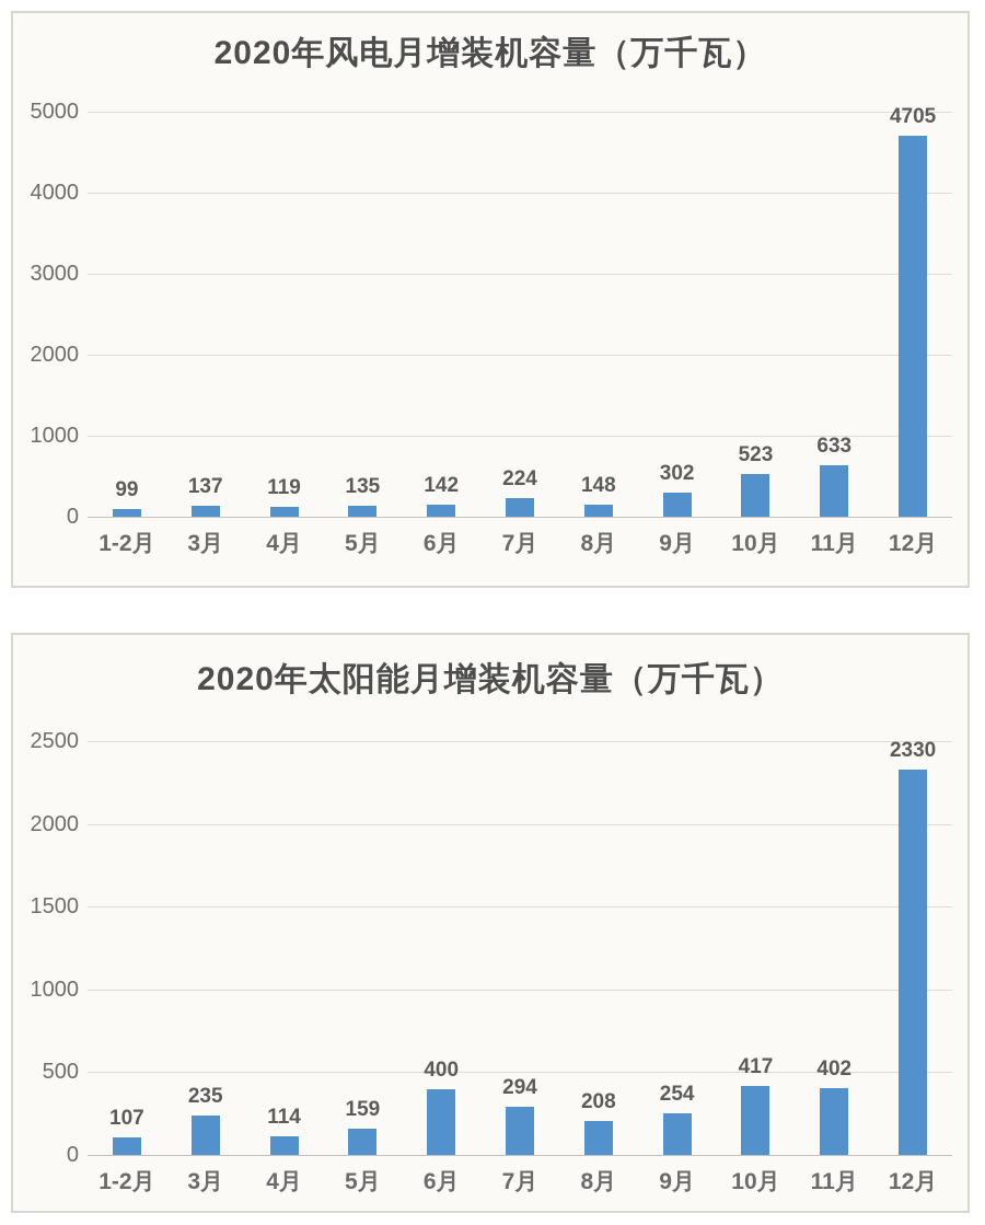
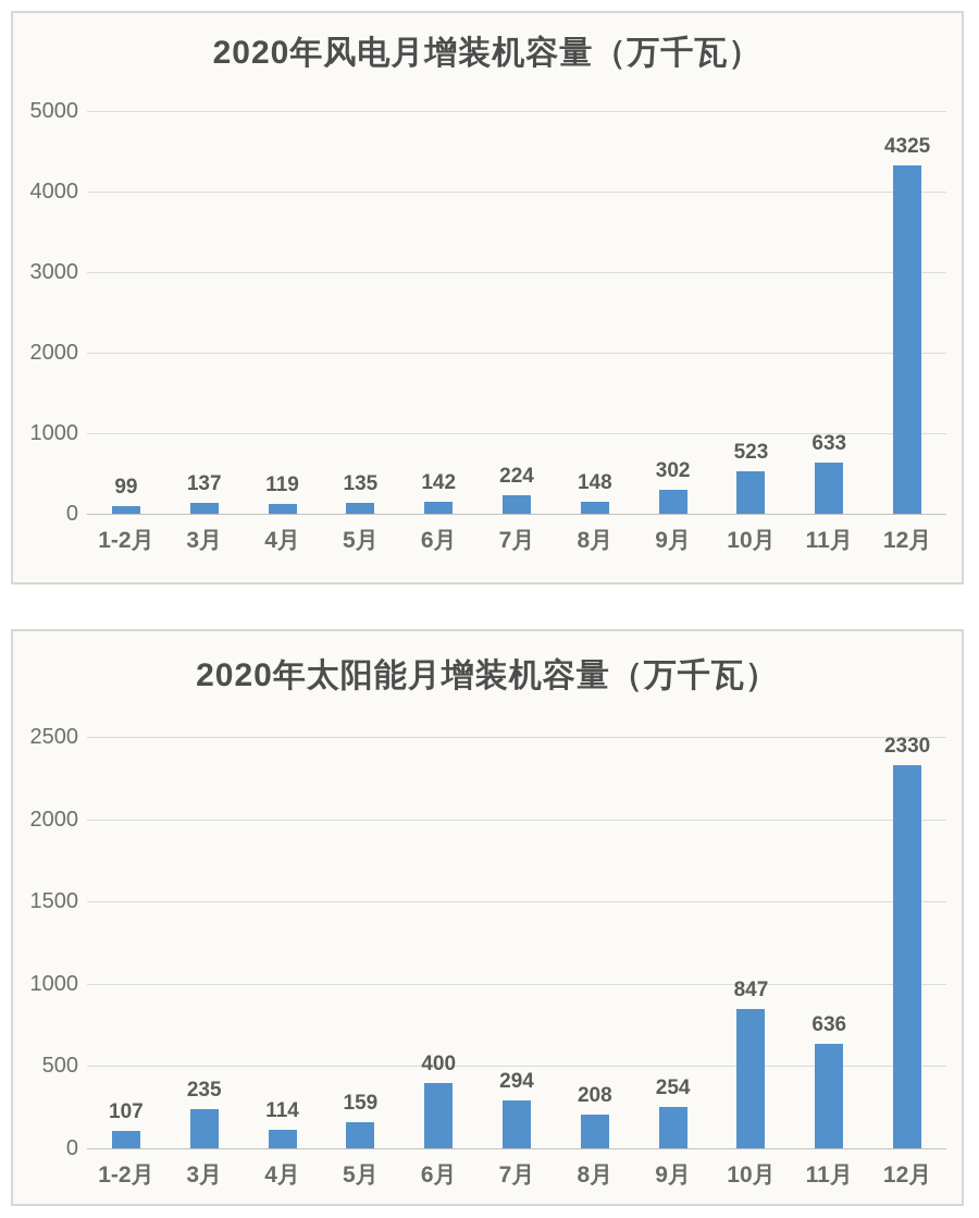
2020年风电月增装机容量（万千瓦）/12月: 4705 -> 4325
2020年太阳能月增装机容量（万千瓦）/10月: 417 -> 847
2020年太阳能月增装机容量（万千瓦）/11月: 402 -> 636
